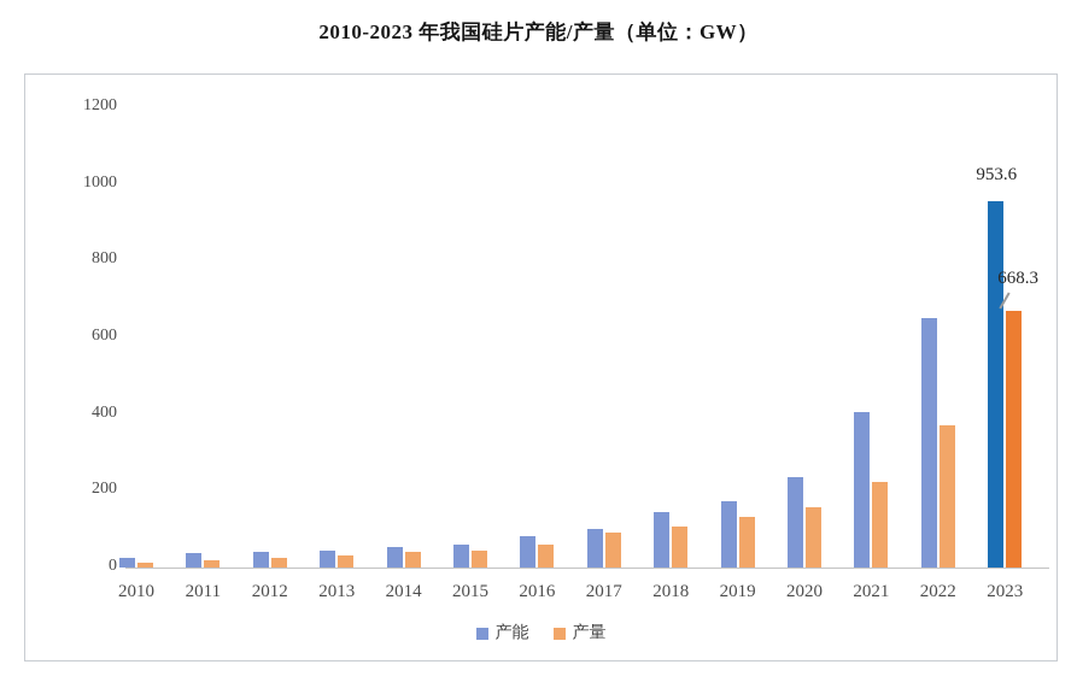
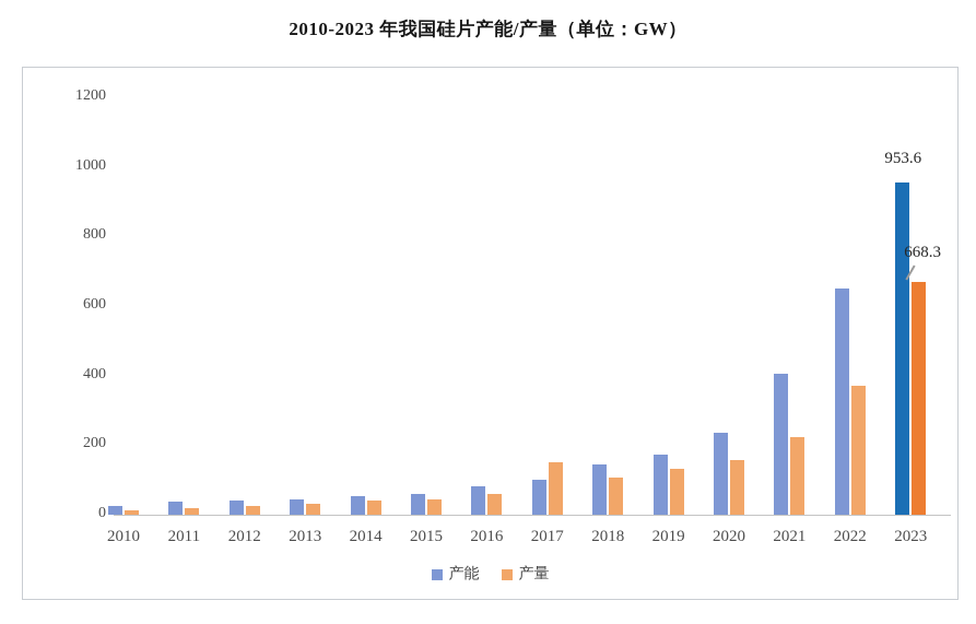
产量/2017: 90 -> 150
